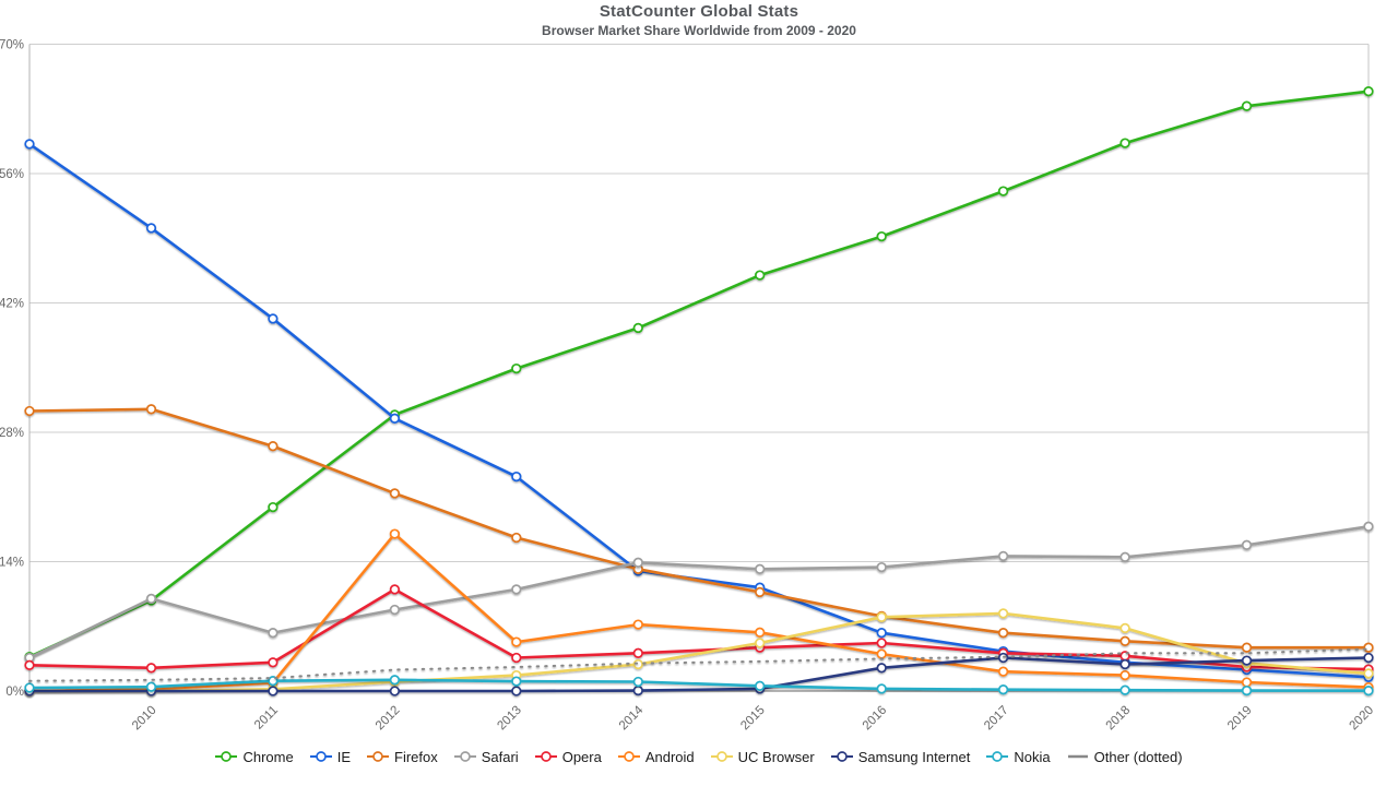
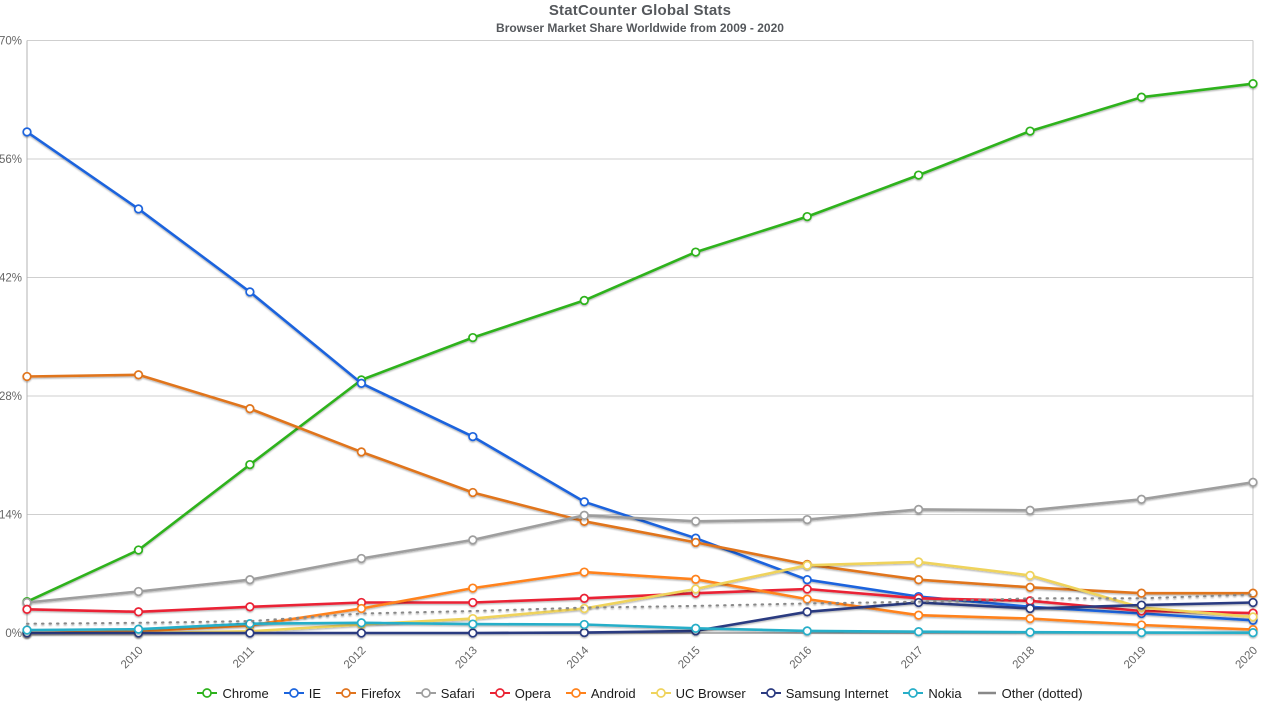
Safari/2010: 10% -> 5%
Opera/2012: 11% -> 4%
Android/2012: 17% -> 3%
IE/2014: 13% -> 16%
